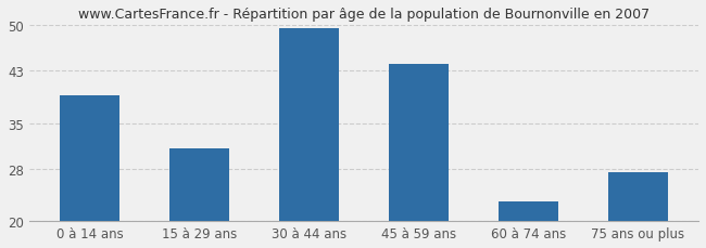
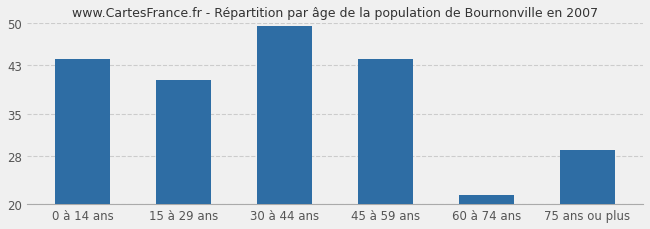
0 à 14 ans: 39.2 -> 44.0
15 à 29 ans: 31.2 -> 40.5
60 à 74 ans: 23.0 -> 21.5
75 ans ou plus: 27.4 -> 29.0
